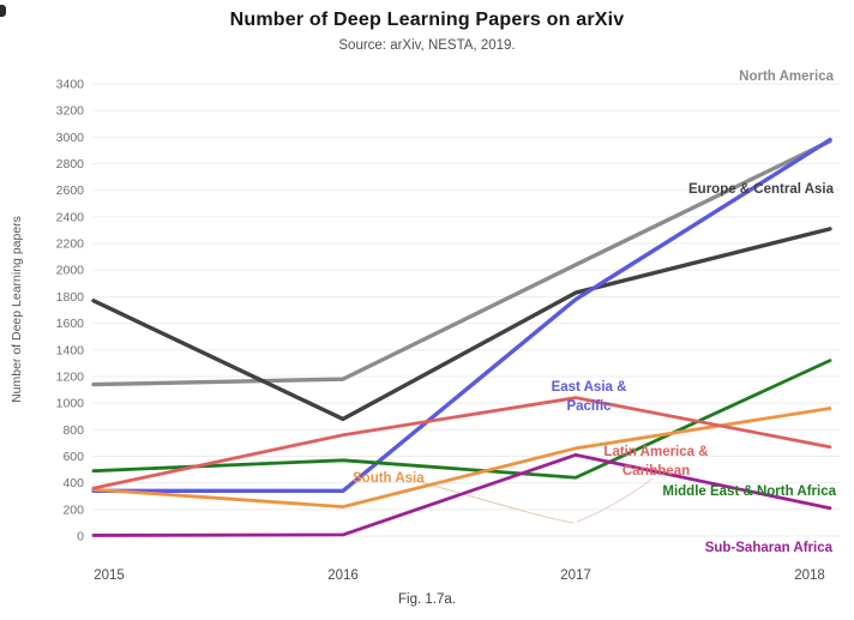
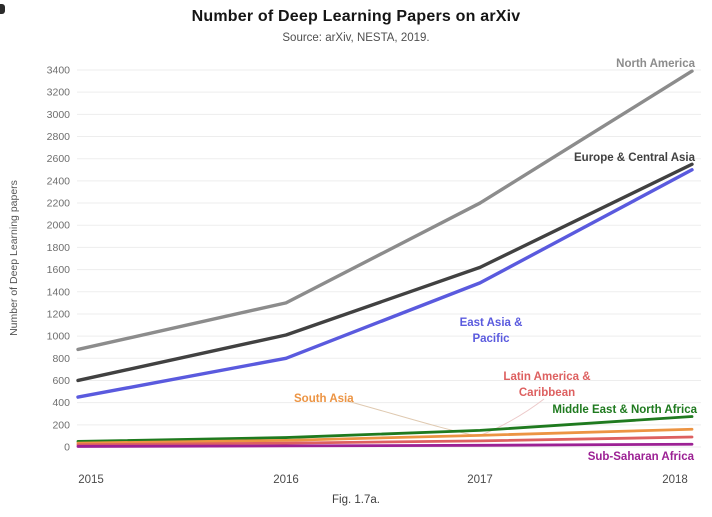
North America/2015: 1140 -> 880
Europe & Central Asia/2015: 1770 -> 600
East Asia & Pacific/2015: 340 -> 450
Middle East & North Africa/2015: 490 -> 50
South Asia/2015: 350 -> 40
Latin America & Caribbean/2015: 360 -> 20
North America/2016: 1180 -> 1300
Europe & Central Asia/2016: 880 -> 1010
East Asia & Pacific/2016: 340 -> 800
Middle East & North Africa/2016: 570 -> 80
South Asia/2016: 220 -> 60
Latin America & Caribbean/2016: 760 -> 40
North America/2017: 2040 -> 2200
Europe & Central Asia/2017: 1830 -> 1620
East Asia & Pacific/2017: 1780 -> 1480
Middle East & North Africa/2017: 440 -> 150
South Asia/2017: 660 -> 100
Latin America & Caribbean/2017: 1040 -> 60
Sub-Saharan Africa/2017: 610 -> 20
North America/2018: 2970 -> 3390
Europe & Central Asia/2018: 2310 -> 2550
East Asia & Pacific/2018: 2980 -> 2500
Middle East & North Africa/2018: 1320 -> 280
South Asia/2018: 960 -> 160
Latin America & Caribbean/2018: 670 -> 90
Sub-Saharan Africa/2018: 210 -> 20
